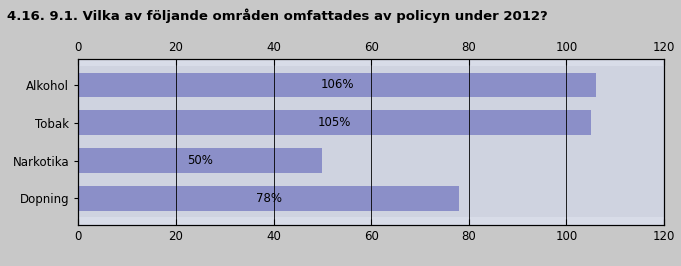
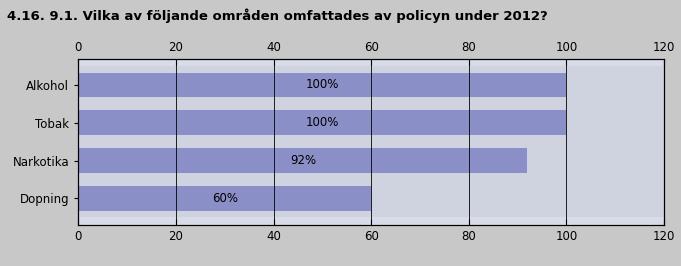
Alkohol: 106% -> 100%
Tobak: 105% -> 100%
Narkotika: 50% -> 92%
Dopning: 78% -> 60%
